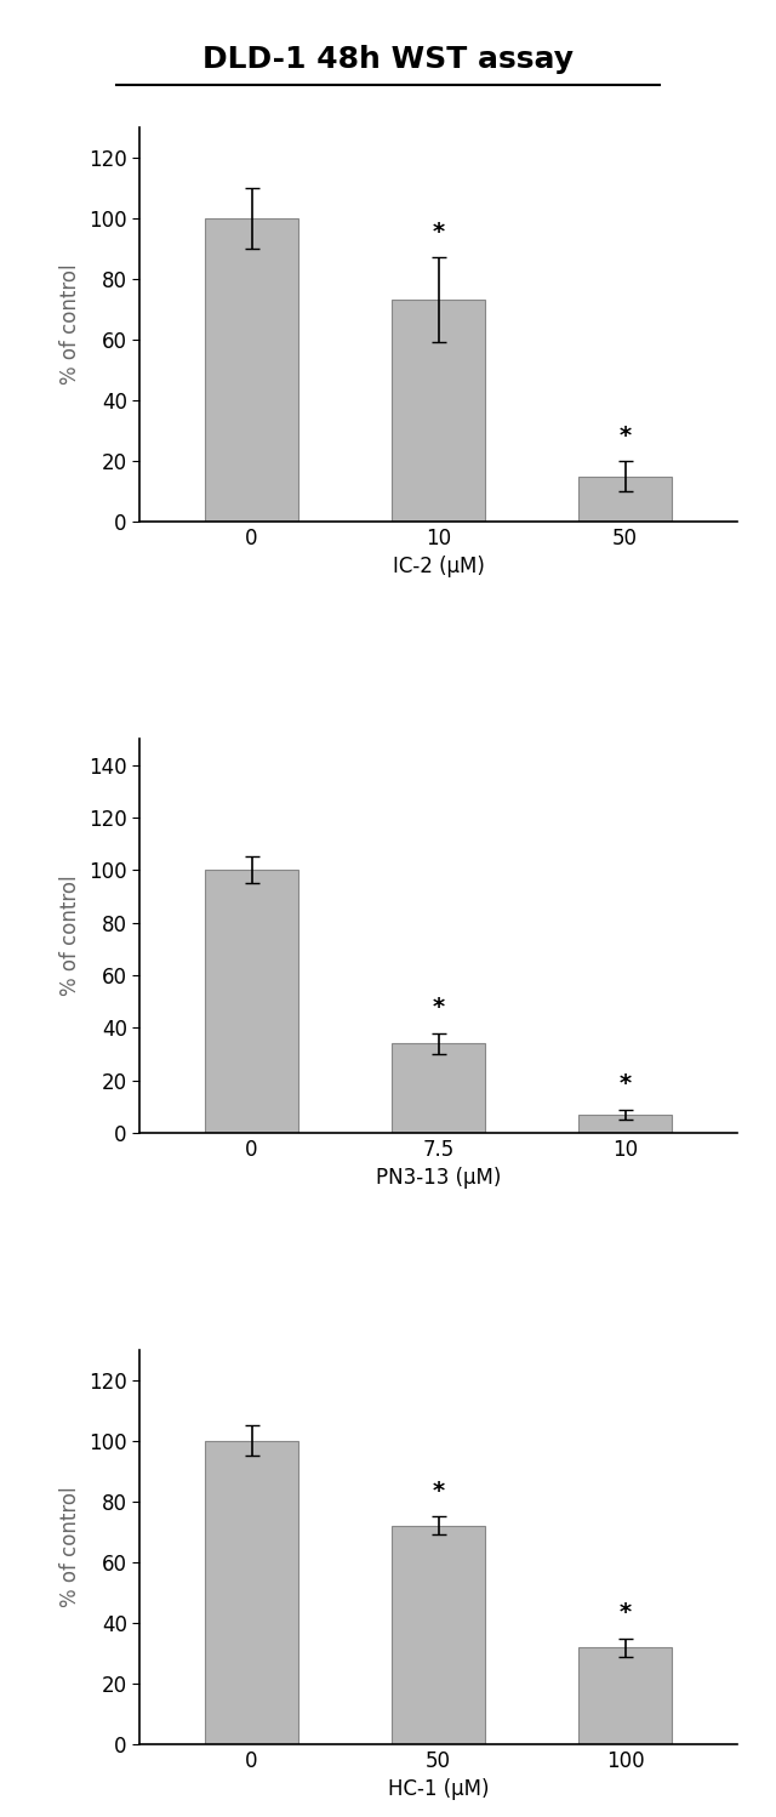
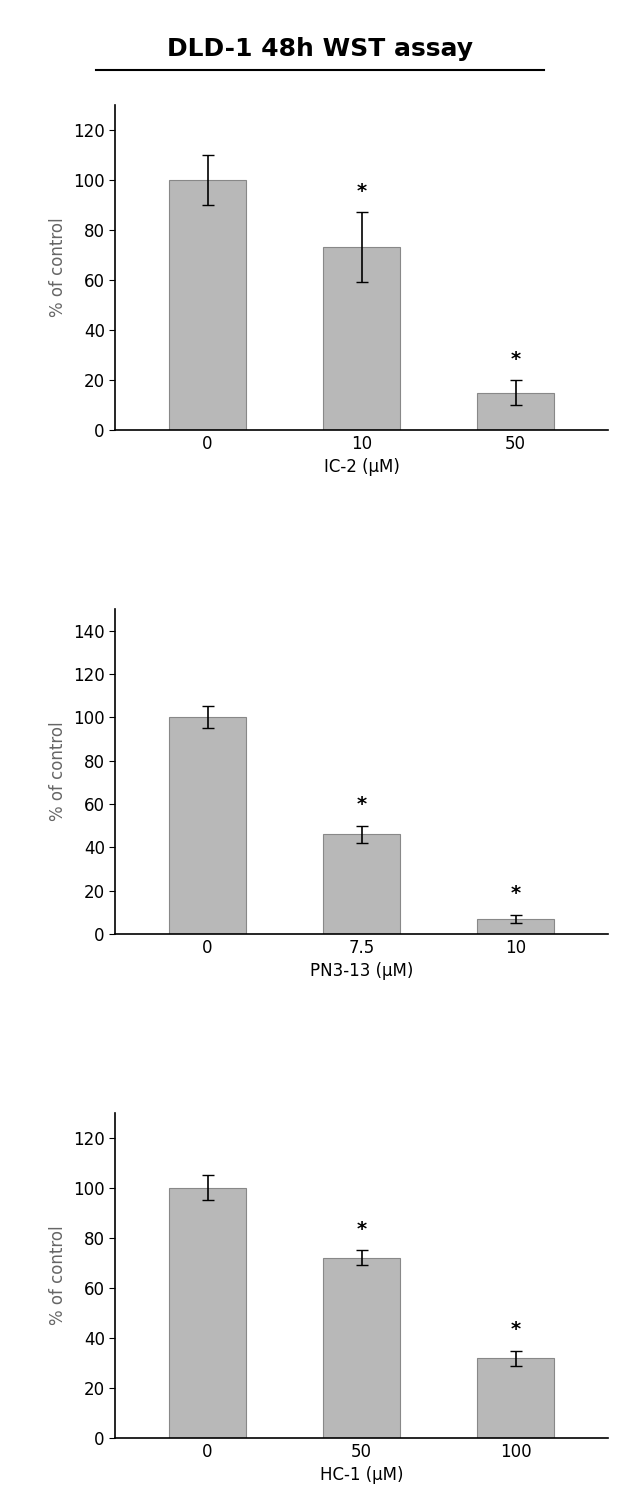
7.5: 34 -> 46
